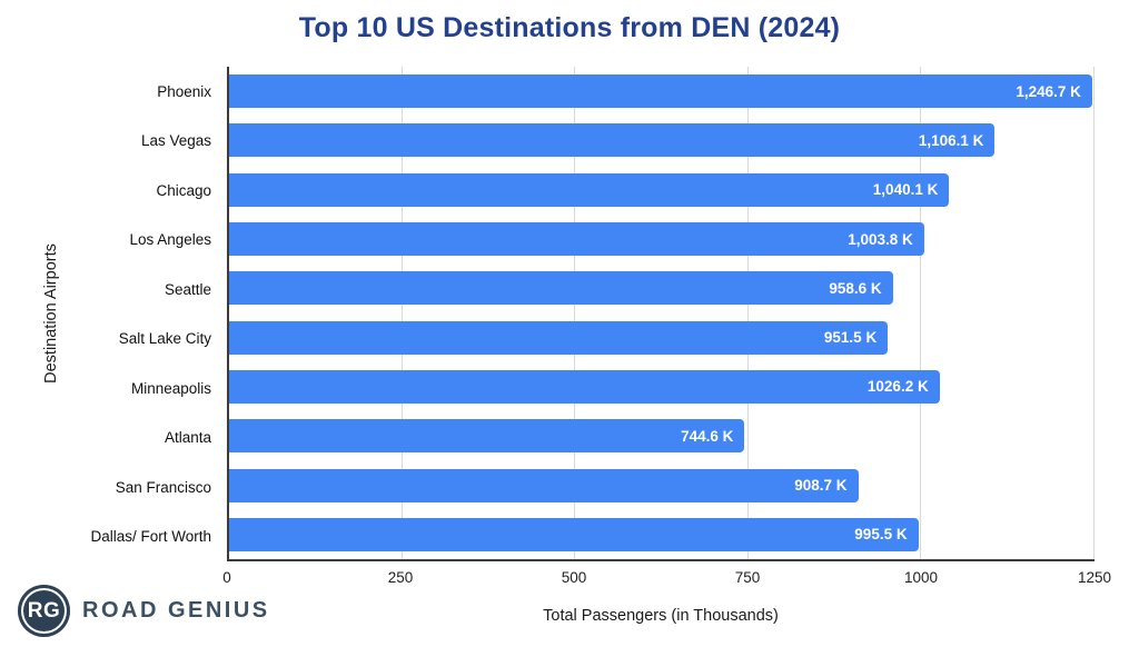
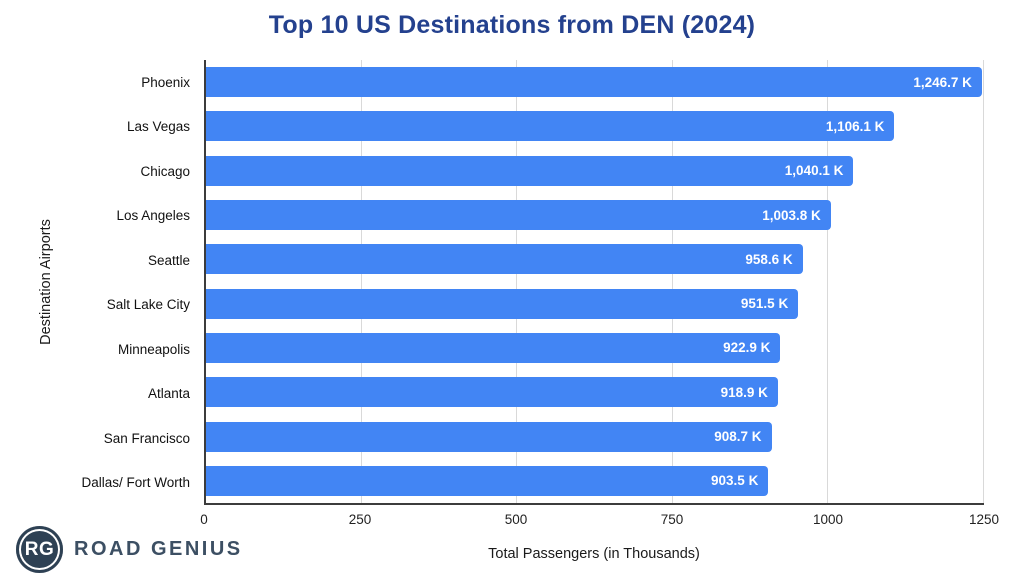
Minneapolis: 1026.2 -> 922.9
Atlanta: 744.6 -> 918.9
Dallas/ Fort Worth: 995.5 -> 903.5
